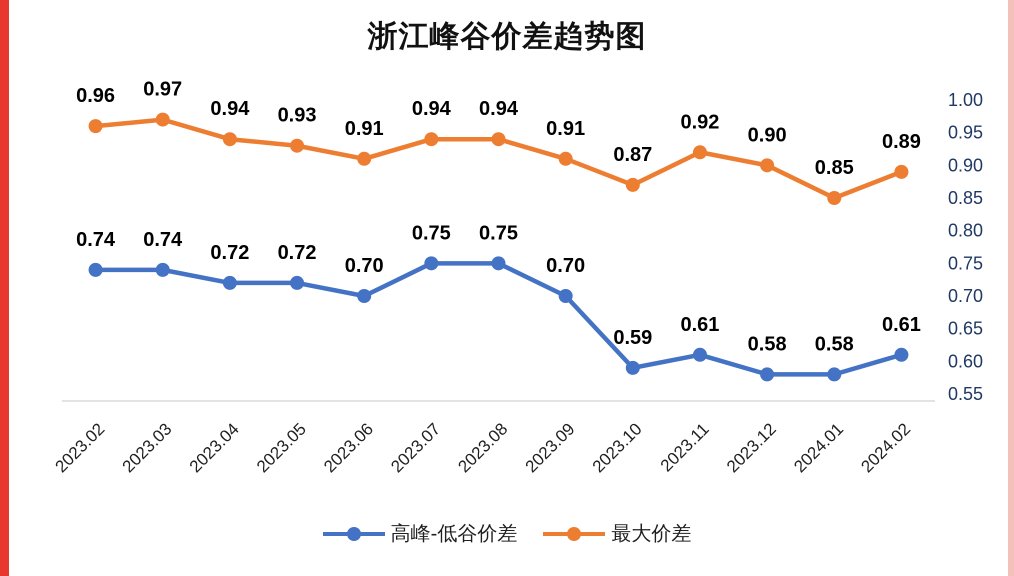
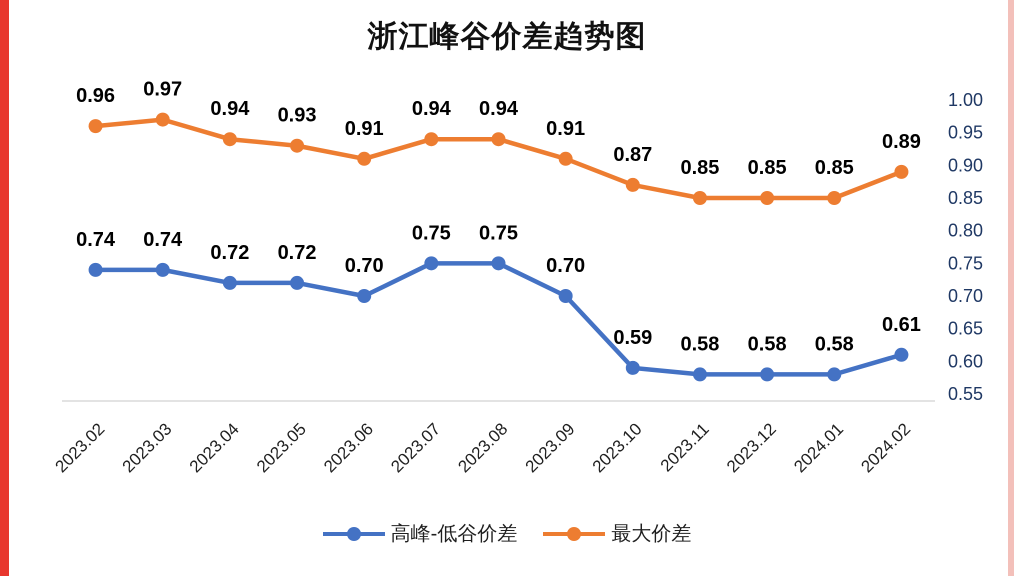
高峰-低谷价差/2023.11: 0.61 -> 0.58
最大价差/2023.11: 0.92 -> 0.85
最大价差/2023.12: 0.90 -> 0.85
